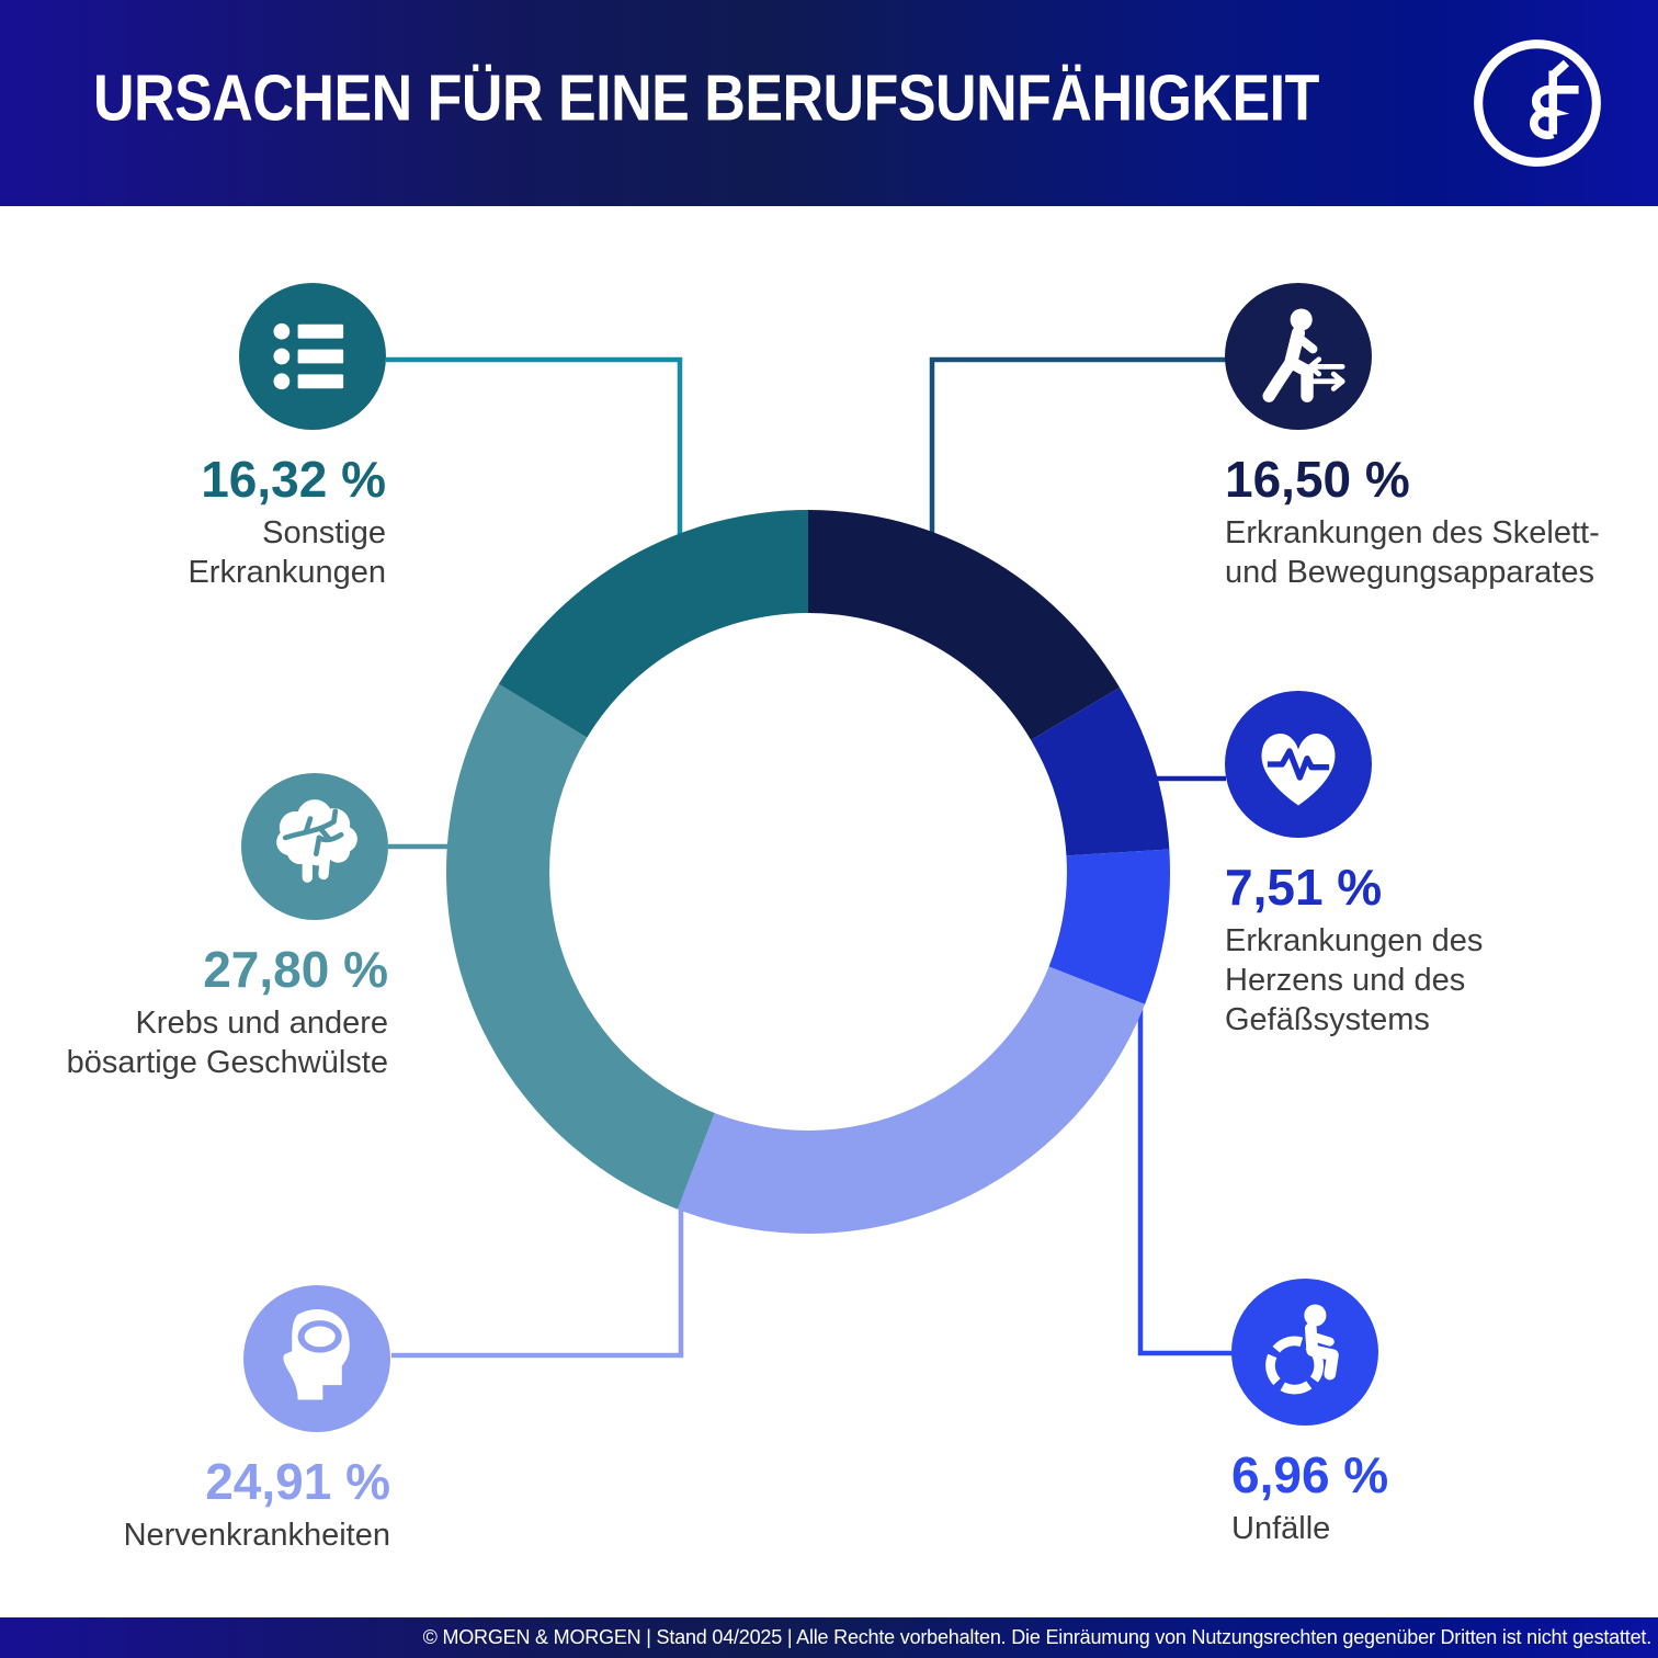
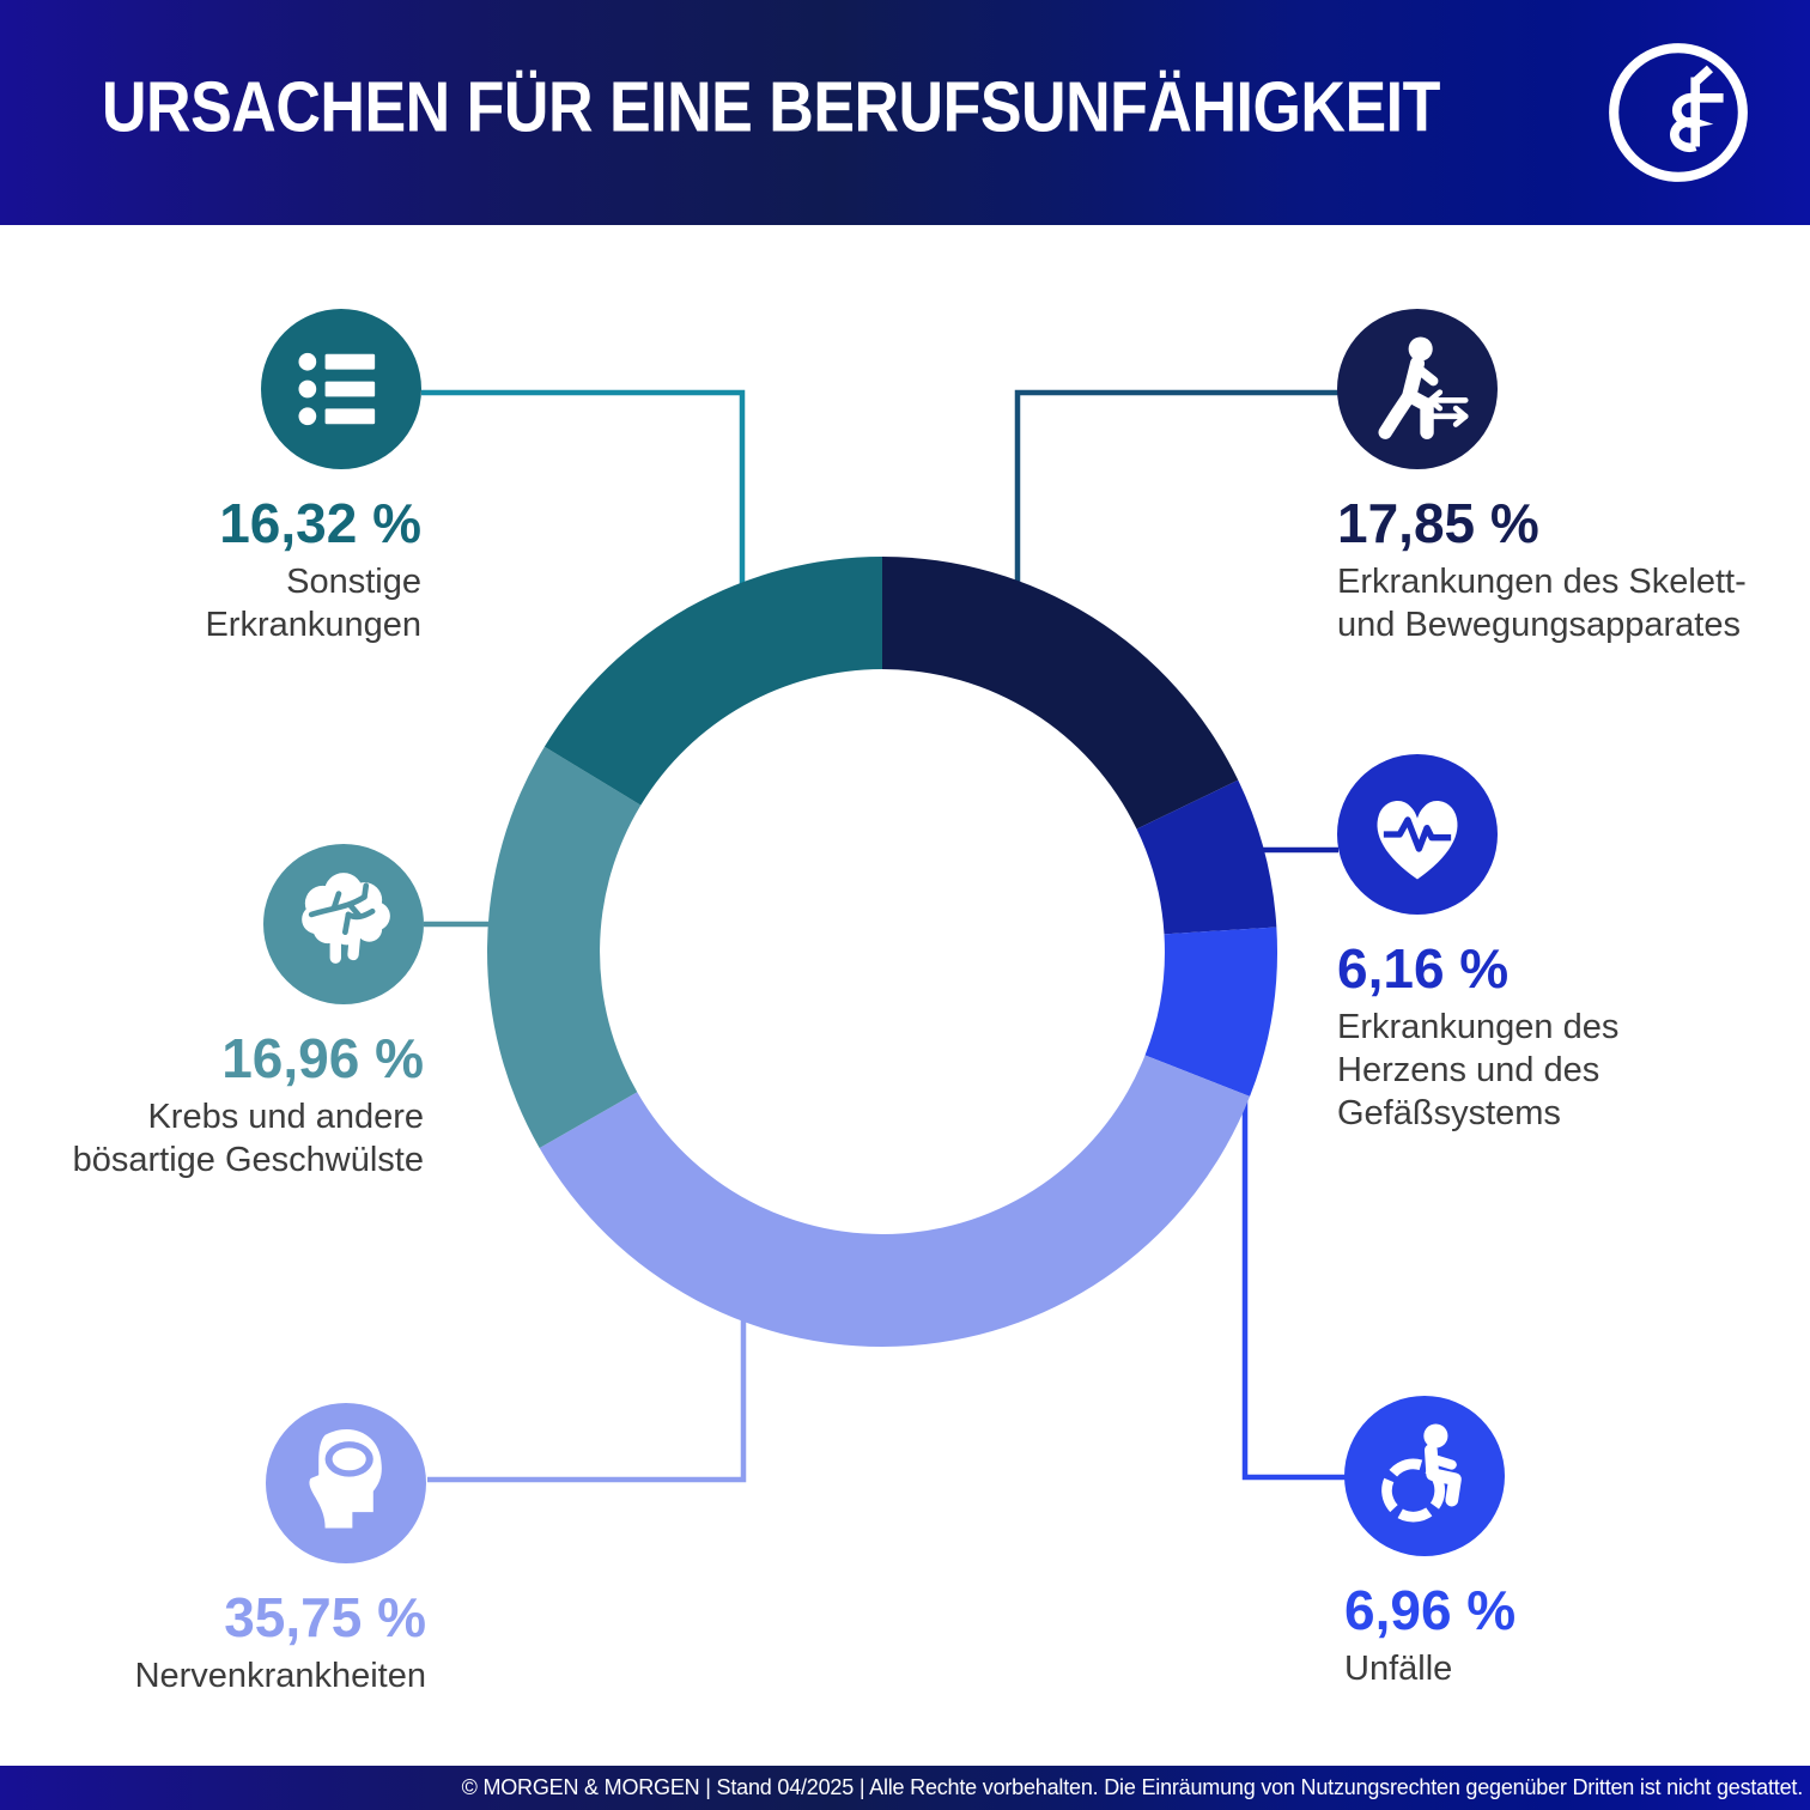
Erkrankungen des Skelett- und Bewegungsapparates: 16,50 -> 17,85
Erkrankungen des Herzens und des Gefäßsystems: 7,51 -> 6,16
Nervenkrankheiten: 24,91 -> 35,75
Krebs und andere bösartige Geschwülste: 27,80 -> 16,96
